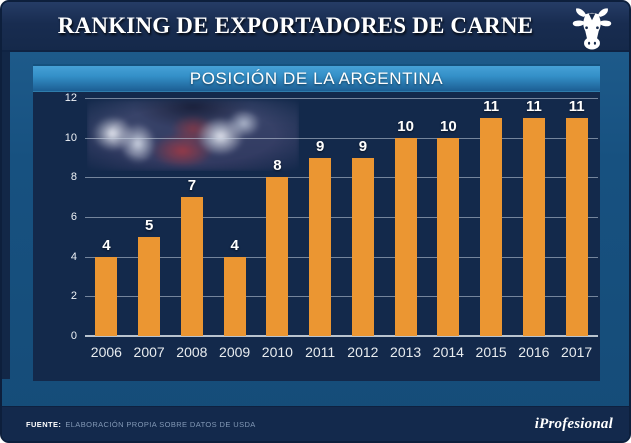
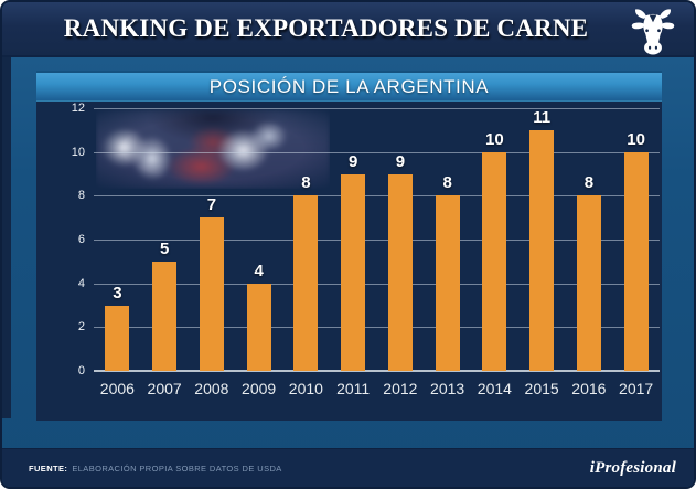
2006: 4 -> 3
2013: 10 -> 8
2016: 11 -> 8
2017: 11 -> 10
